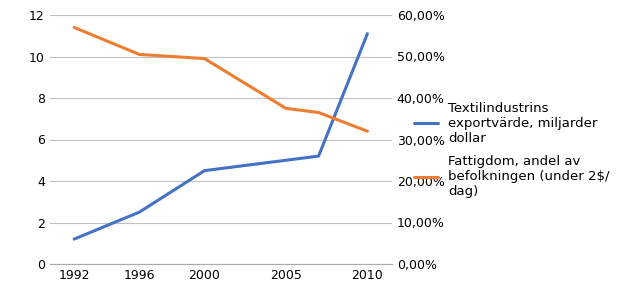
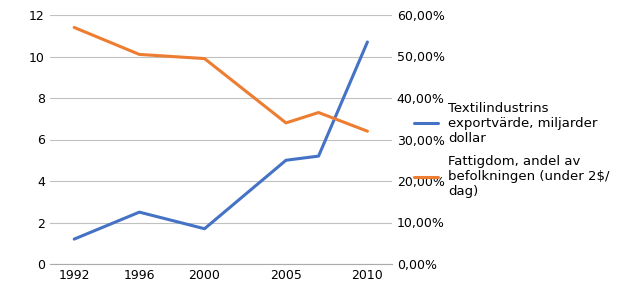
Textilindustrins exportvärde, miljarder dollar/2000: 4.5 -> 1.7
Fattigdom, andel av befolkningen (under 2$/ dag)/2005: 37,5% -> 34,0%
Textilindustrins exportvärde, miljarder dollar/2010: 11.1 -> 10.7
